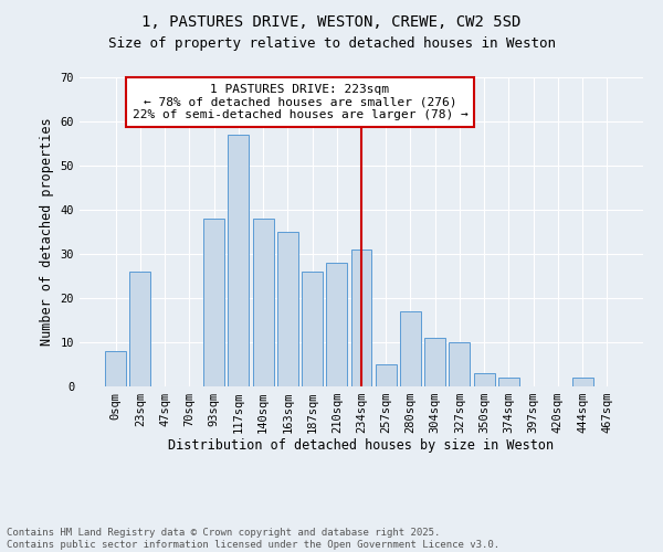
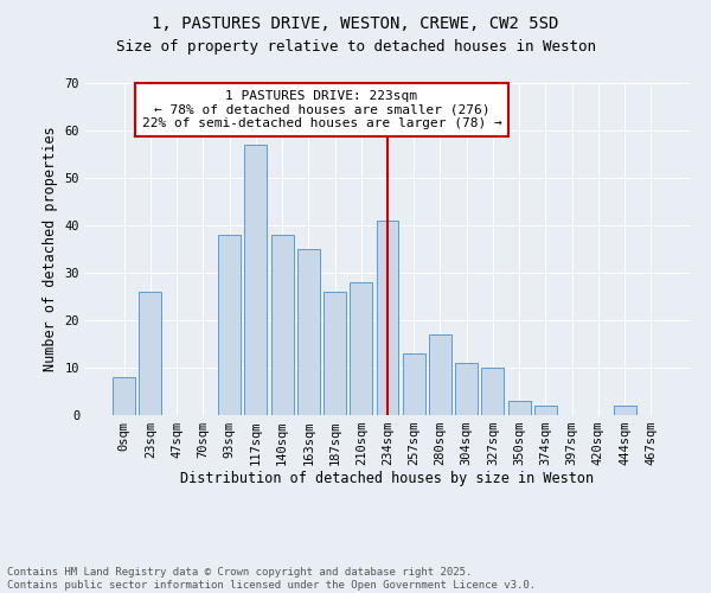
234sqm: 31 -> 41
257sqm: 5 -> 13
